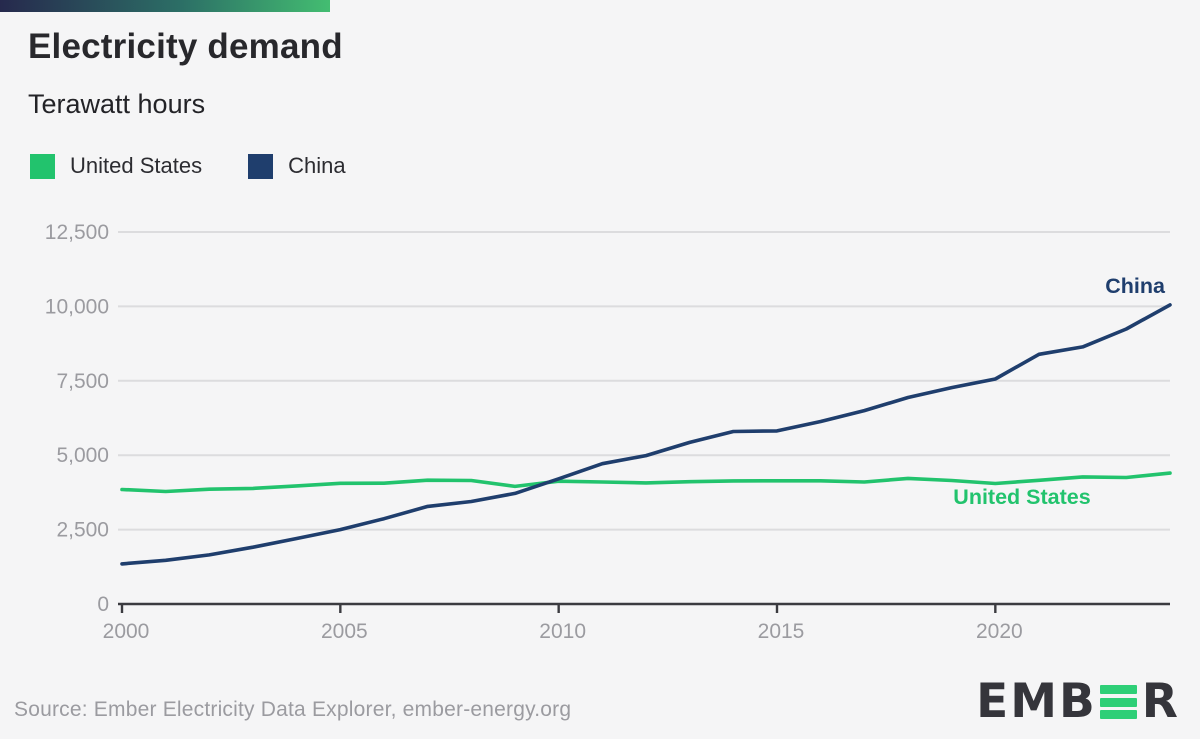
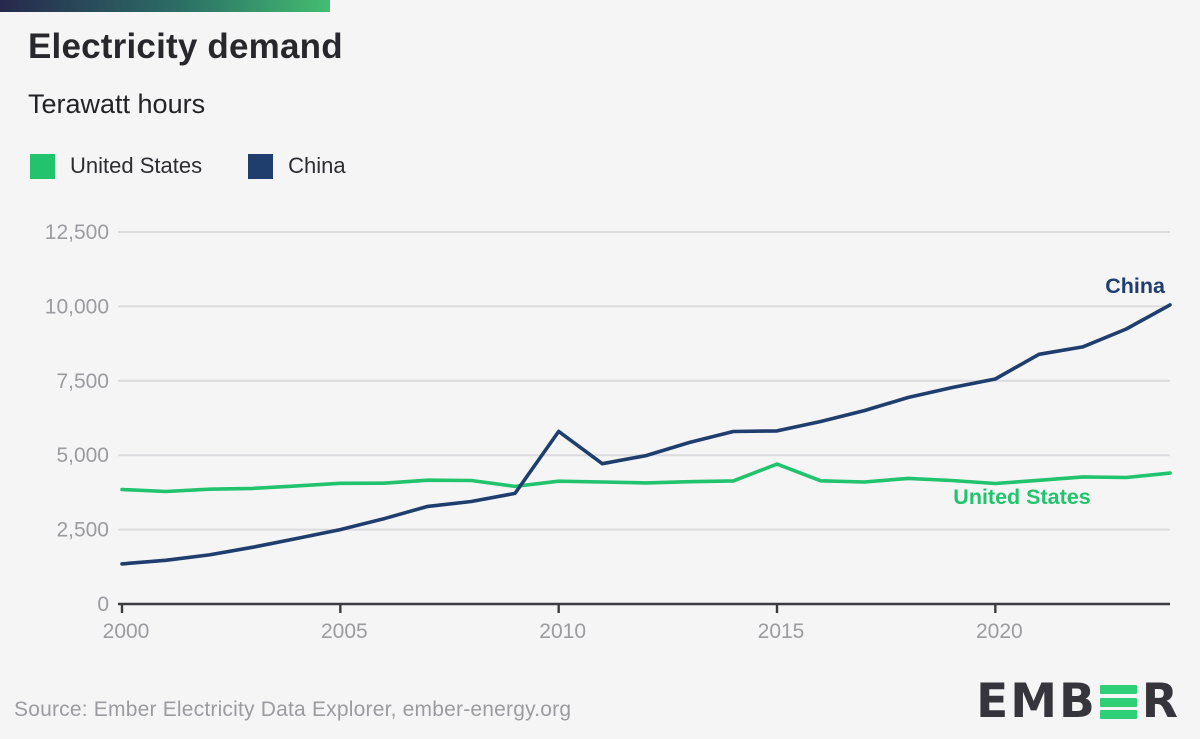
China/2010: 4200 -> 5800
United States/2015: 4100 -> 4700
